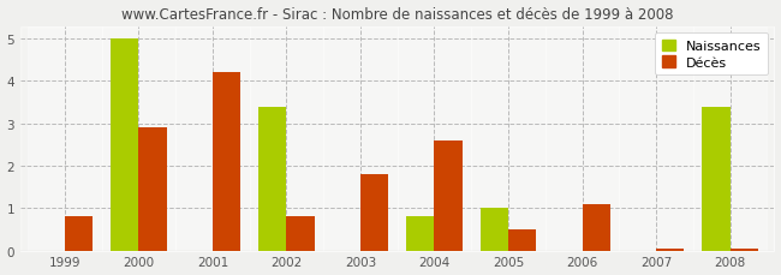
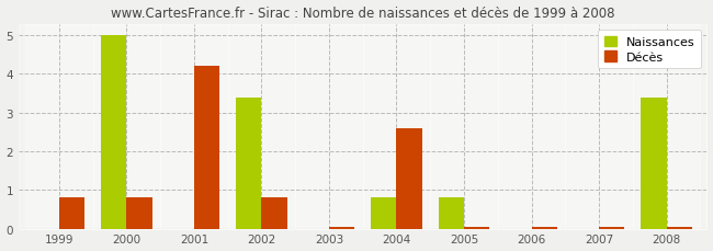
Décès/2000: 2.90 -> 0.80
Décès/2003: 1.80 -> 0.05
Naissances/2005: 1.0 -> 0.8
Décès/2005: 0.50 -> 0.05
Décès/2006: 1.10 -> 0.05
